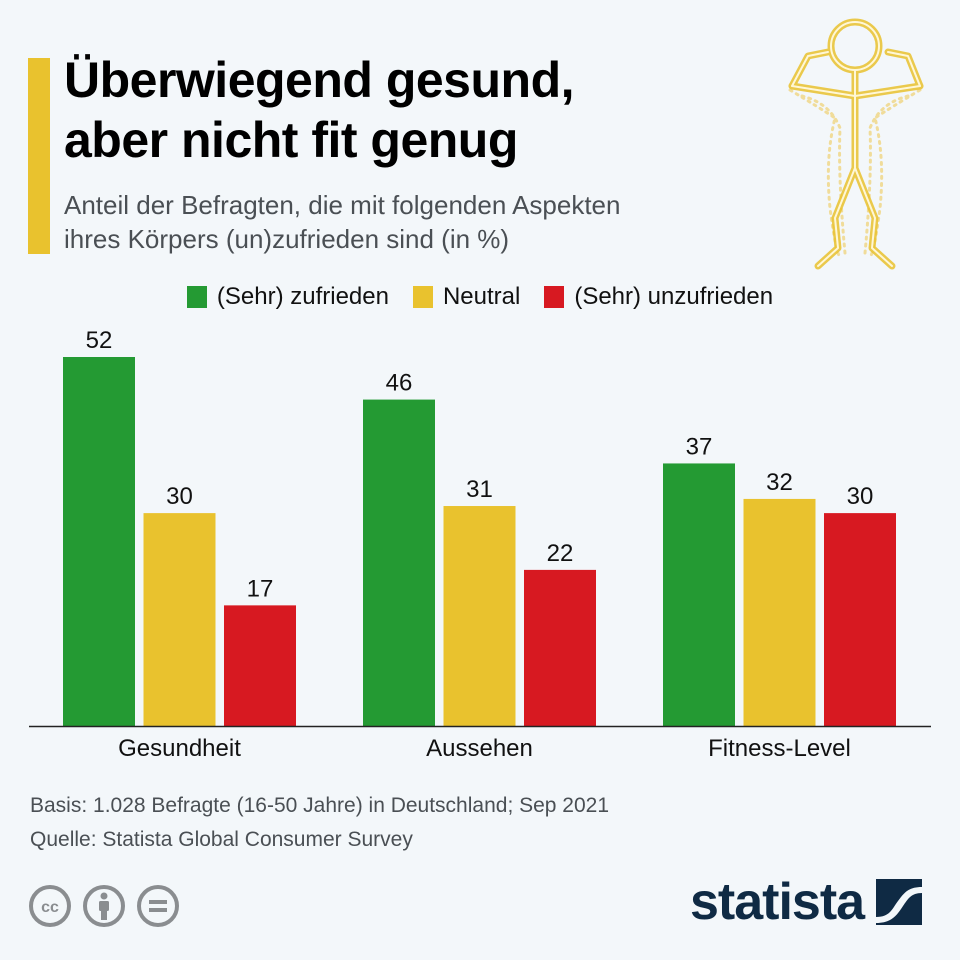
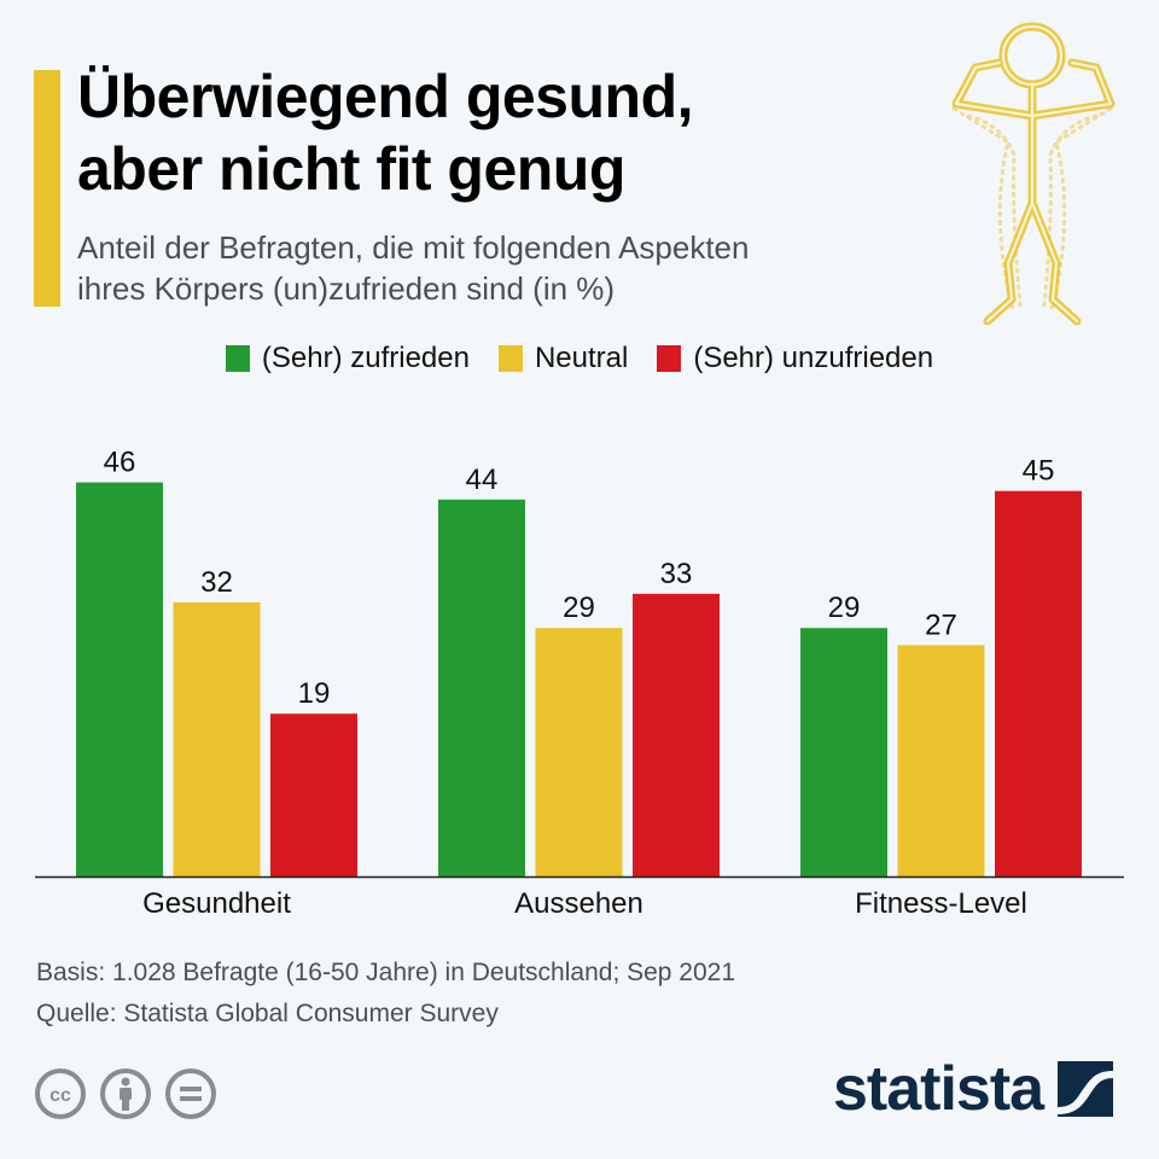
(Sehr) zufrieden/Gesundheit: 52 -> 46
Neutral/Gesundheit: 30 -> 32
(Sehr) unzufrieden/Gesundheit: 17 -> 19
(Sehr) zufrieden/Aussehen: 46 -> 44
Neutral/Aussehen: 31 -> 29
(Sehr) unzufrieden/Aussehen: 22 -> 33
(Sehr) zufrieden/Fitness-Level: 37 -> 29
Neutral/Fitness-Level: 32 -> 27
(Sehr) unzufrieden/Fitness-Level: 30 -> 45
